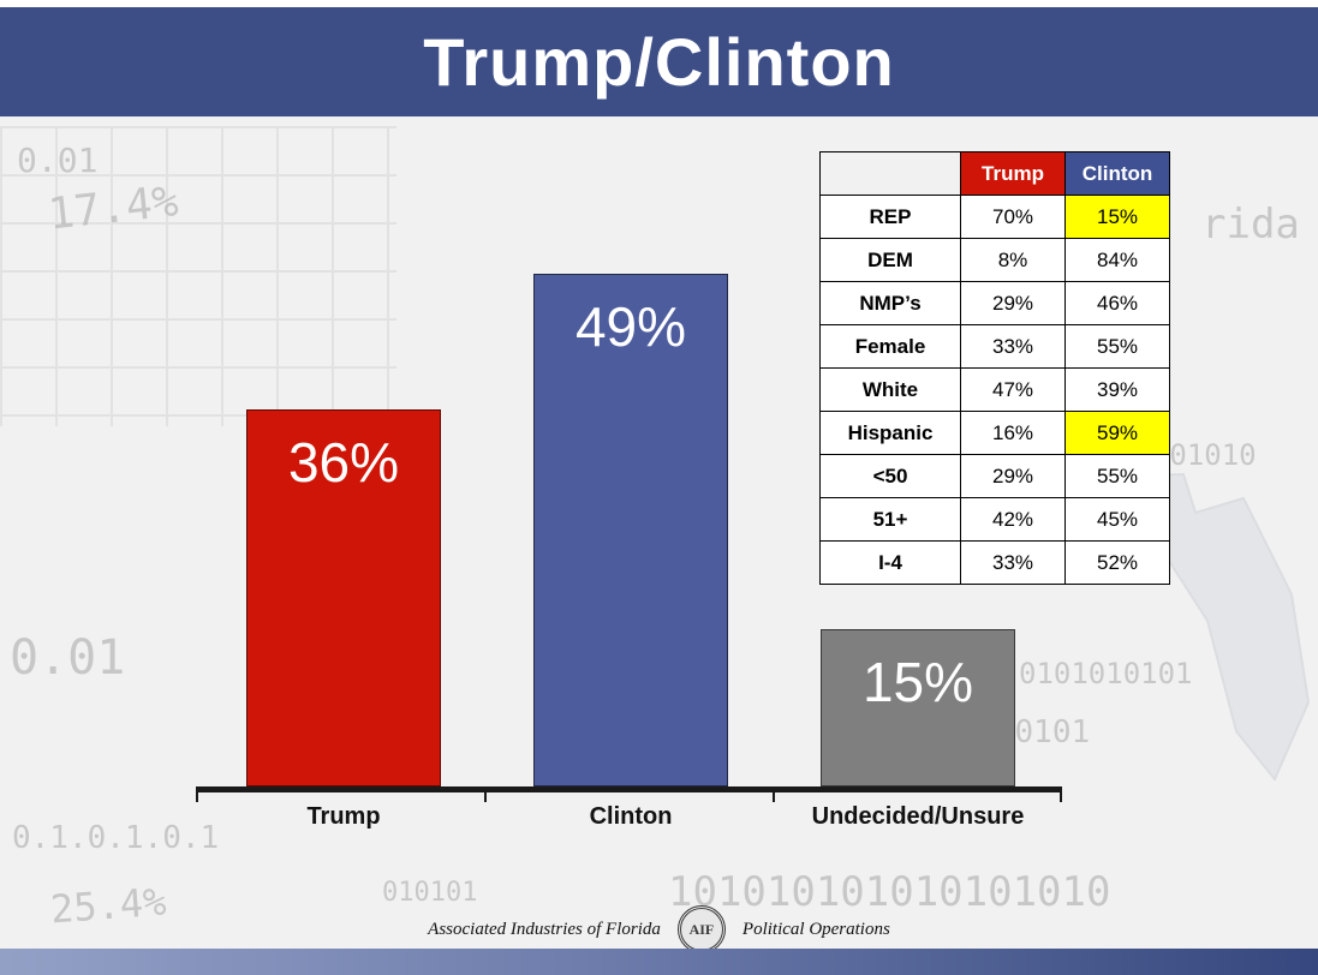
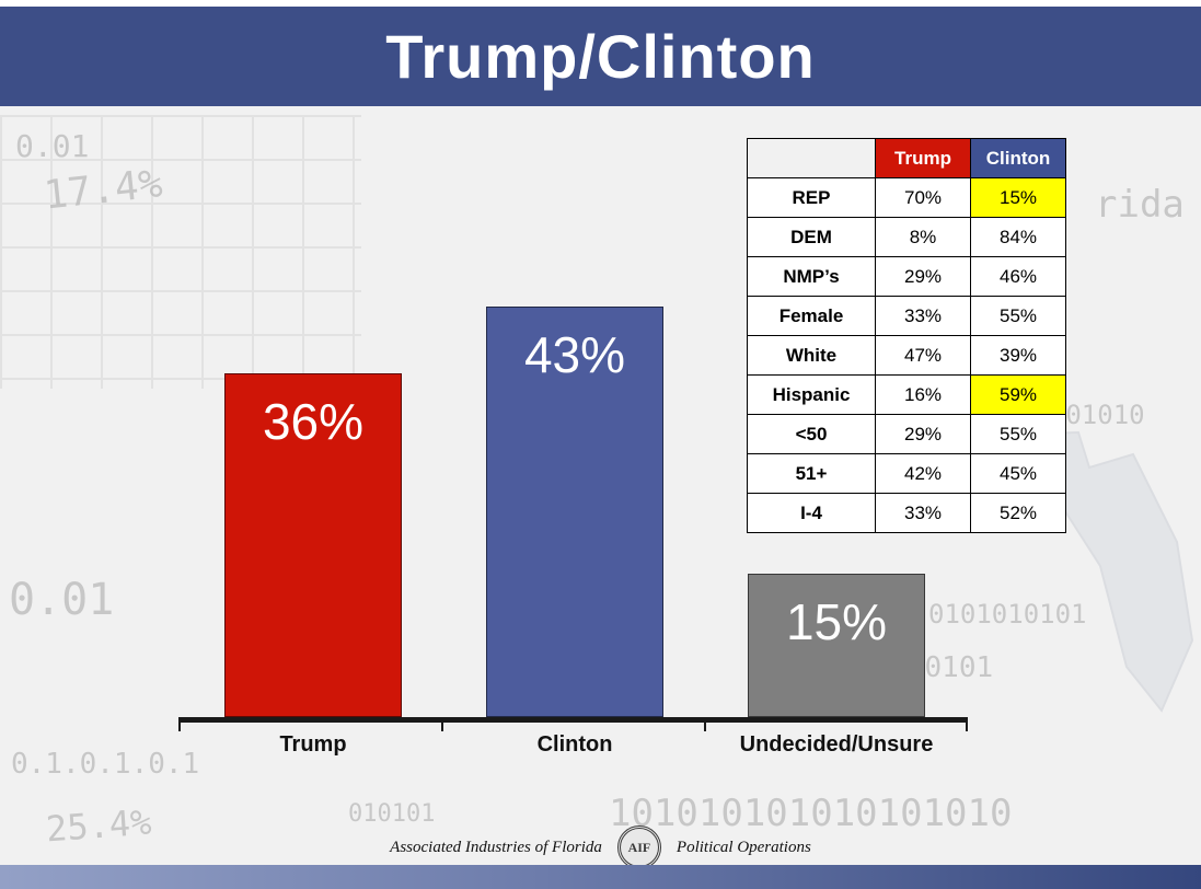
Clinton: 49% -> 43%
